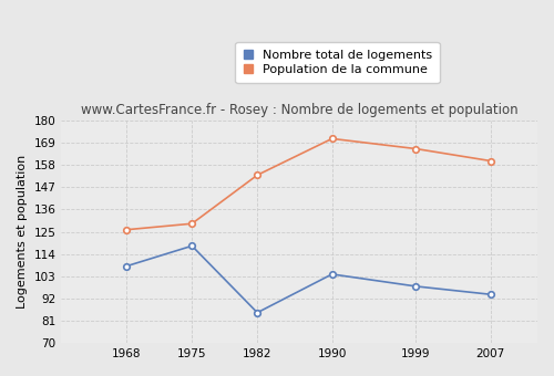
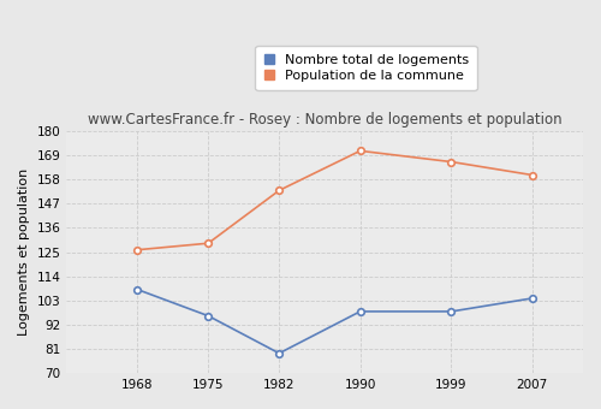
Nombre total de logements/1975: 118 -> 96
Nombre total de logements/1982: 85 -> 79
Nombre total de logements/1990: 104 -> 98
Nombre total de logements/2007: 94 -> 104
